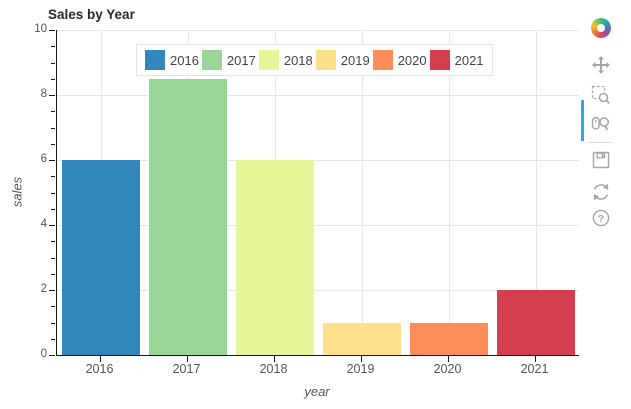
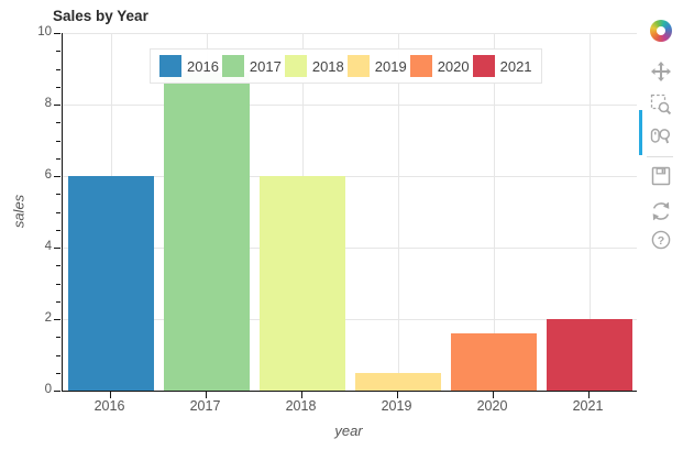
2017: 8.5 -> 8.9
2019: 1.0 -> 0.5
2020: 1.0 -> 1.6
